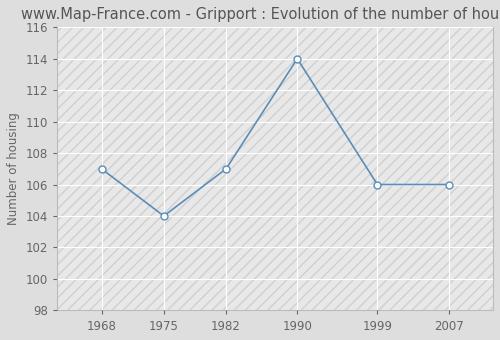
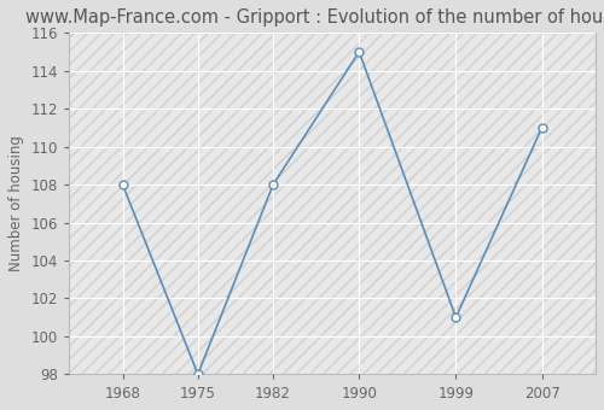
1968: 107 -> 108
1975: 104 -> 98
1982: 107 -> 108
1990: 114 -> 115
1999: 106 -> 101
2007: 106 -> 111
